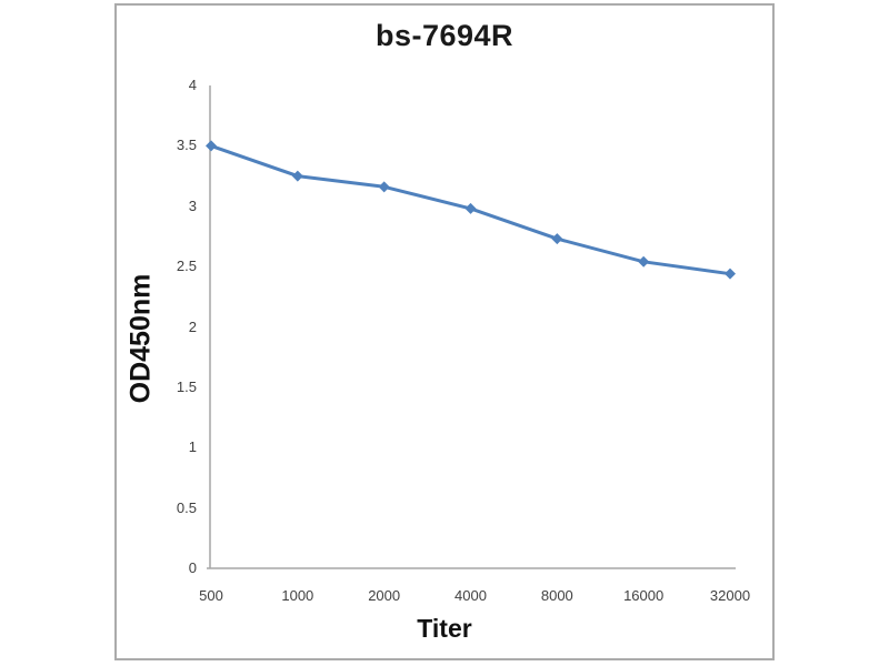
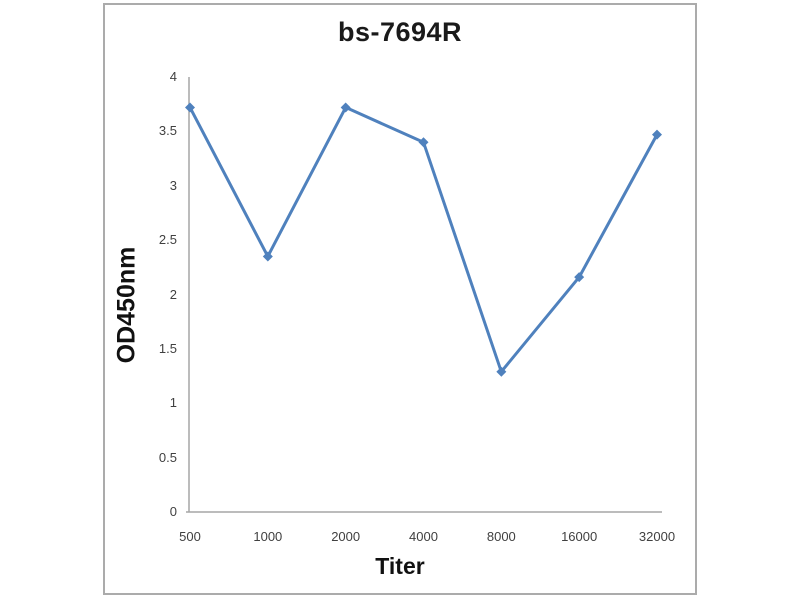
500: 3.50 -> 3.72
1000: 3.25 -> 2.35
2000: 3.16 -> 3.72
4000: 2.98 -> 3.40
8000: 2.73 -> 1.29
16000: 2.54 -> 2.16
32000: 2.44 -> 3.47
